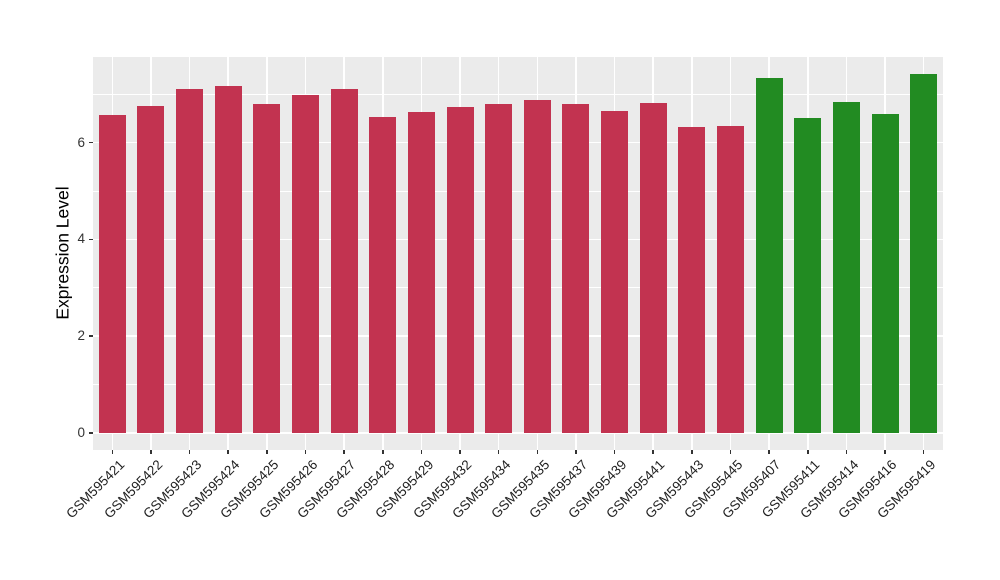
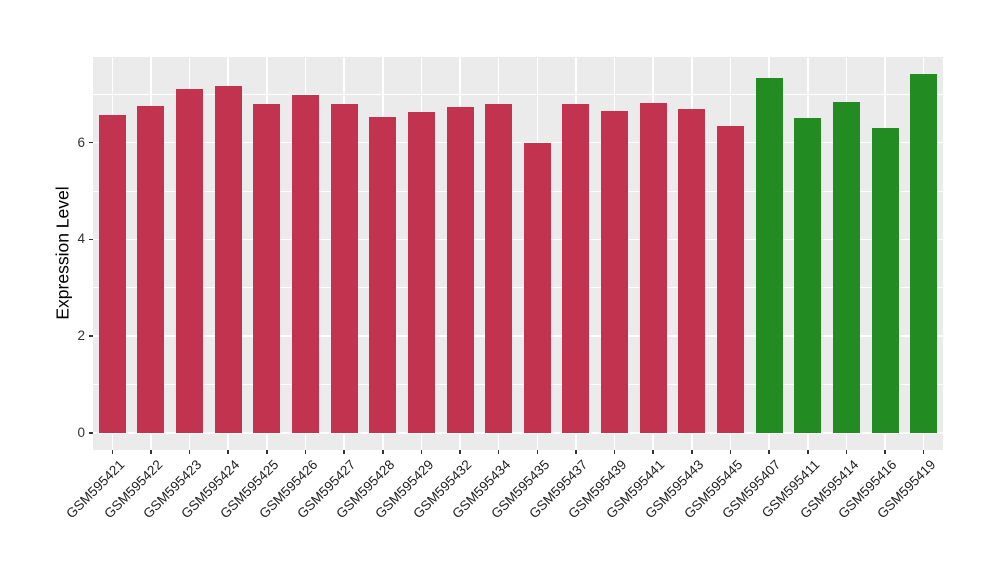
GSM595427: 7.1 -> 6.8
GSM595435: 6.9 -> 6.0
GSM595443: 6.3 -> 6.7
GSM595416: 6.6 -> 6.3
